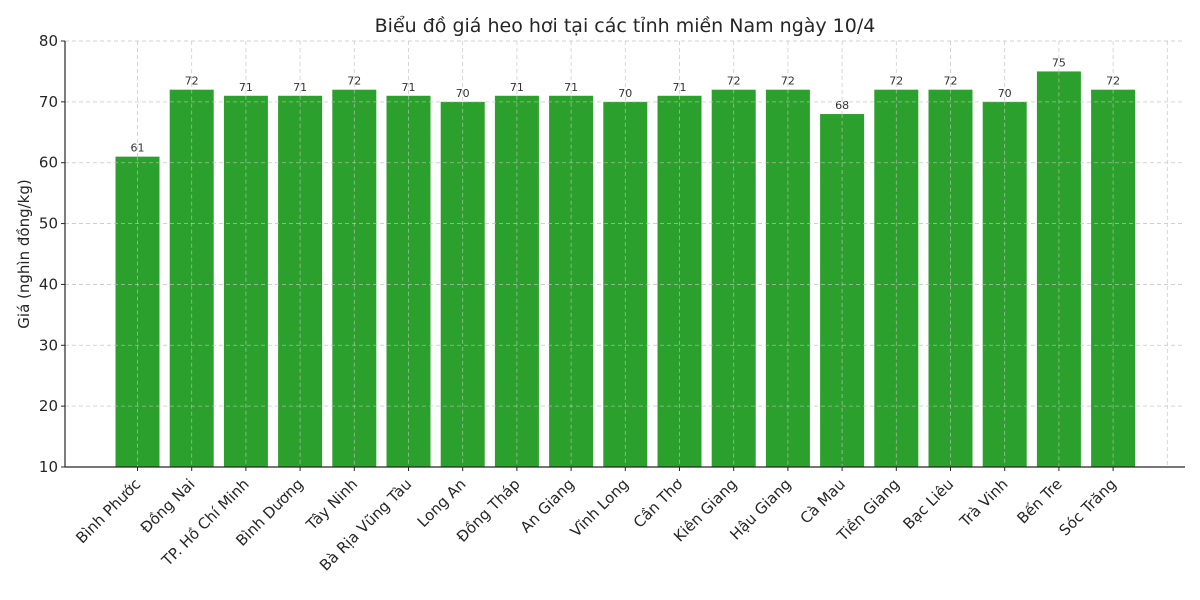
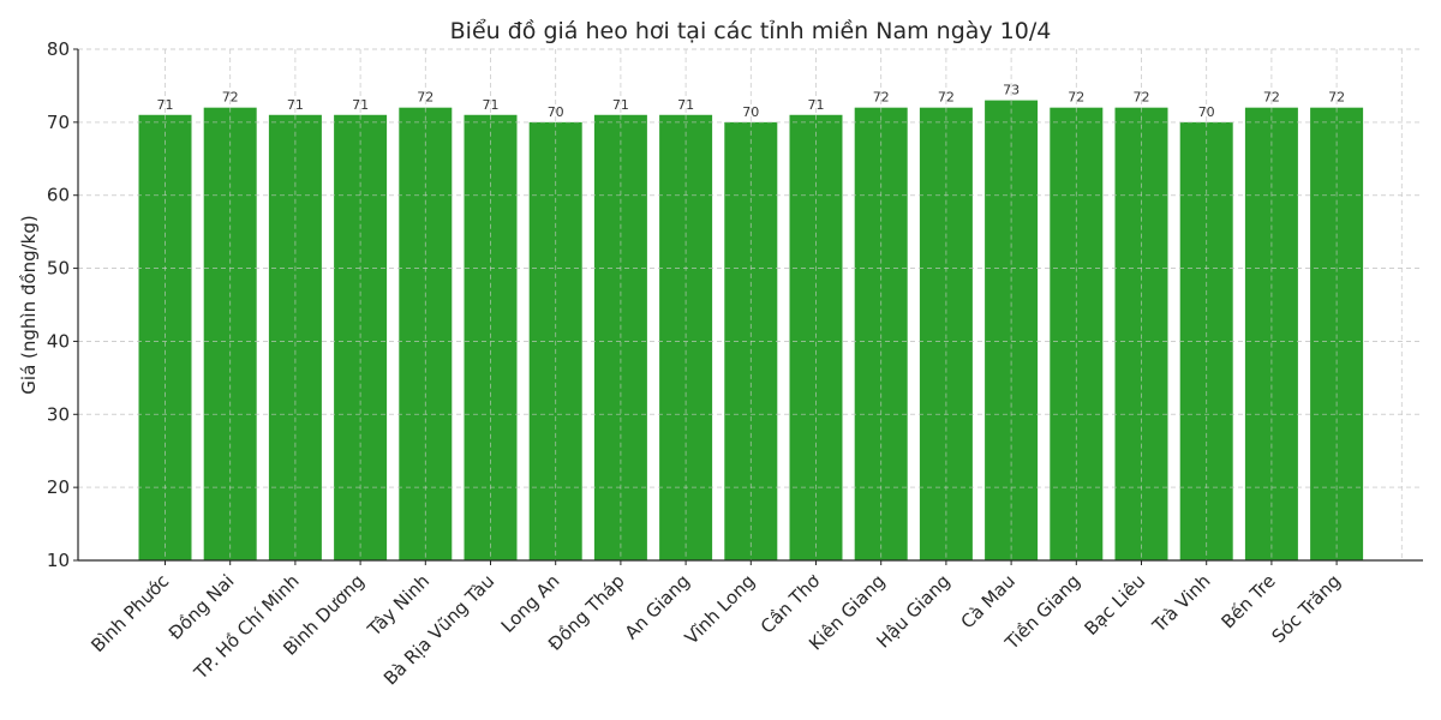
Bình Phước: 61 -> 71
Cà Mau: 68 -> 73
Bến Tre: 75 -> 72
